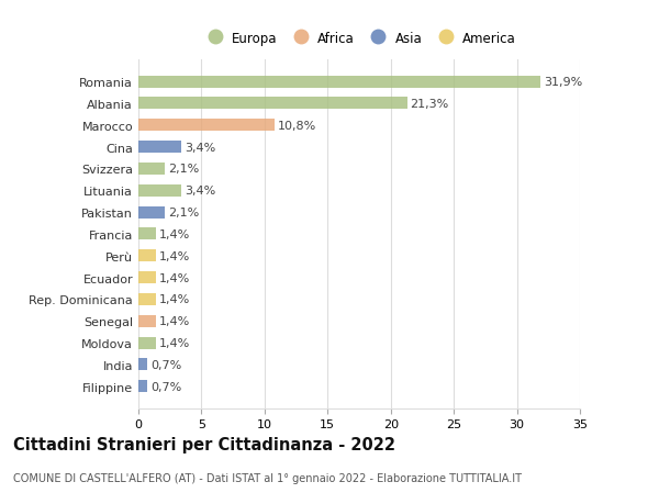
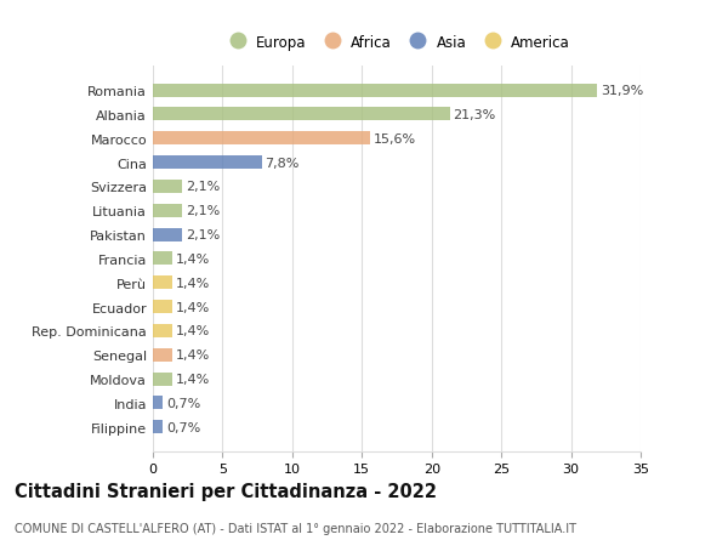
Marocco: 10,8% -> 15,6%
Cina: 3,4% -> 7,8%
Lituania: 3,4% -> 2,1%
